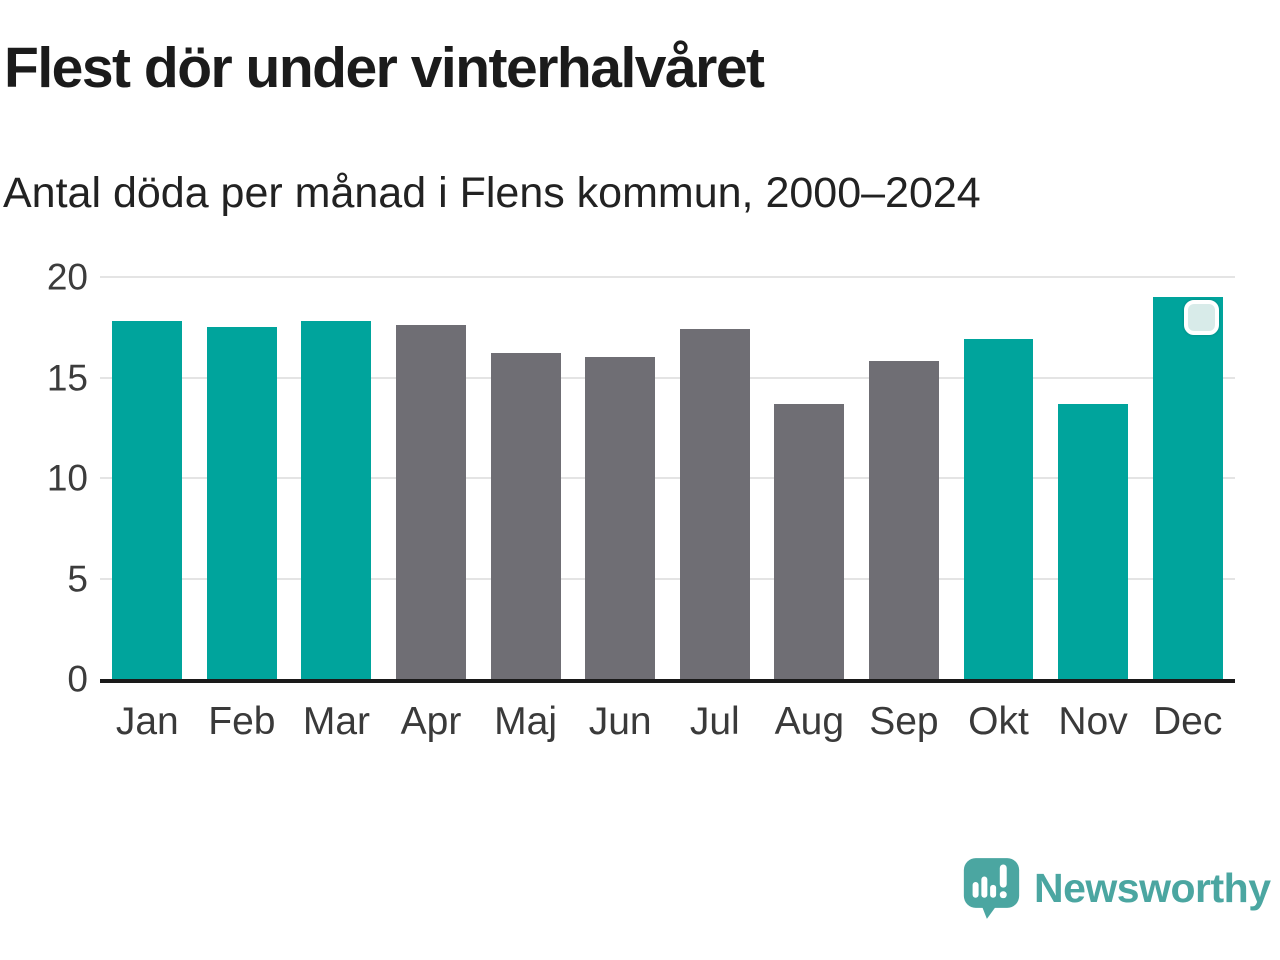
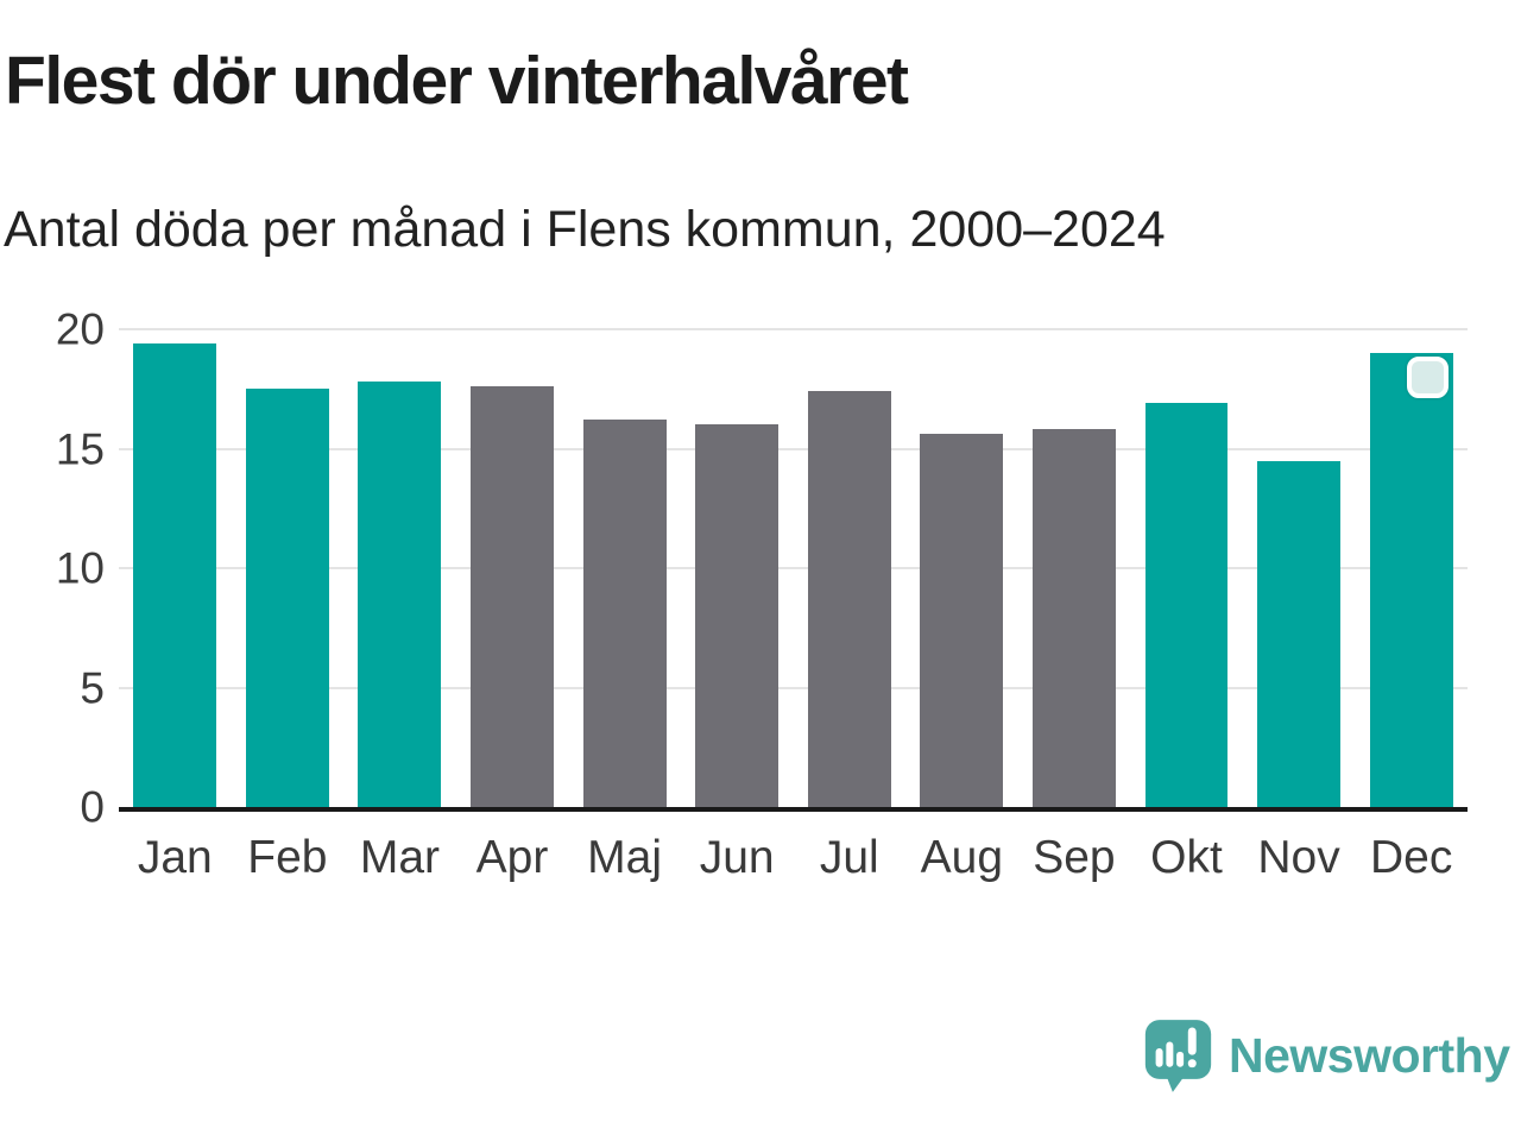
Jan: 17.8 -> 19.4
Aug: 13.7 -> 15.6
Nov: 13.7 -> 14.5
